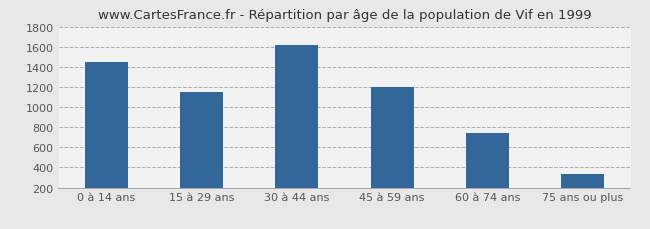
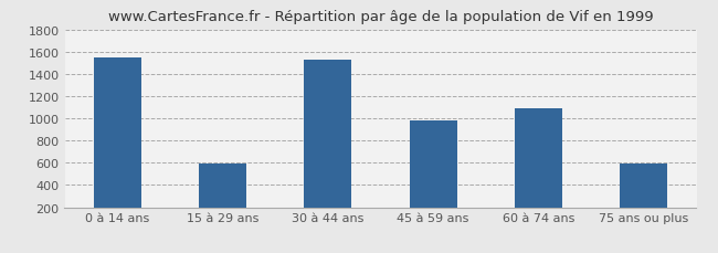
0 à 14 ans: 1440 -> 1550
15 à 29 ans: 1150 -> 590
30 à 44 ans: 1620 -> 1530
45 à 59 ans: 1200 -> 980
60 à 74 ans: 740 -> 1090
75 ans ou plus: 340 -> 590
